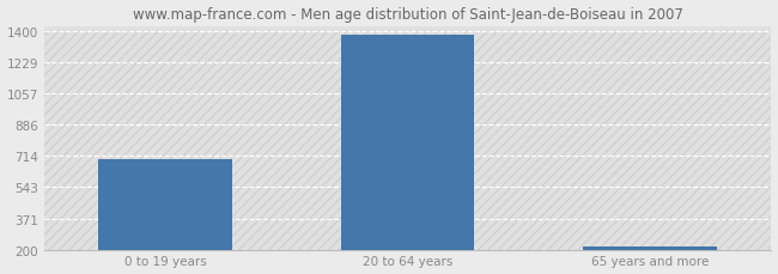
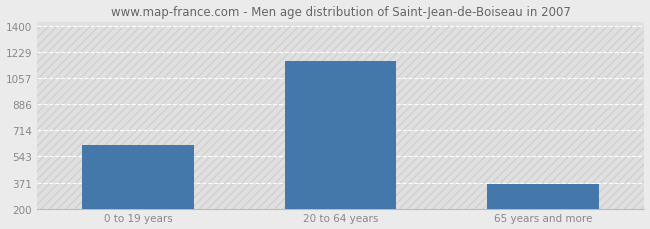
0 to 19 years: 700 -> 620
20 to 64 years: 1380 -> 1170
65 years and more: 220 -> 360
